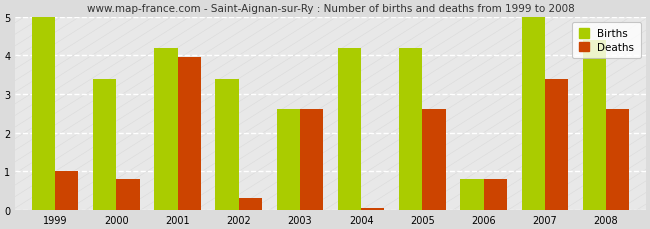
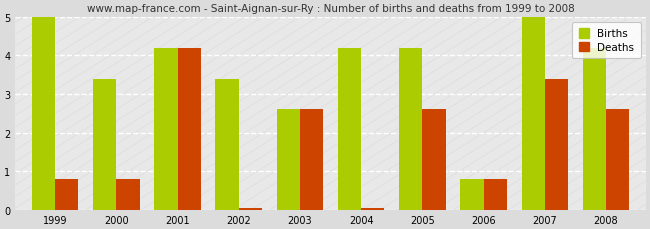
Deaths/1999: 1.00 -> 0.80
Deaths/2001: 3.95 -> 4.20
Deaths/2002: 0.30 -> 0.05
Births/2008: 4.4 -> 4.2
